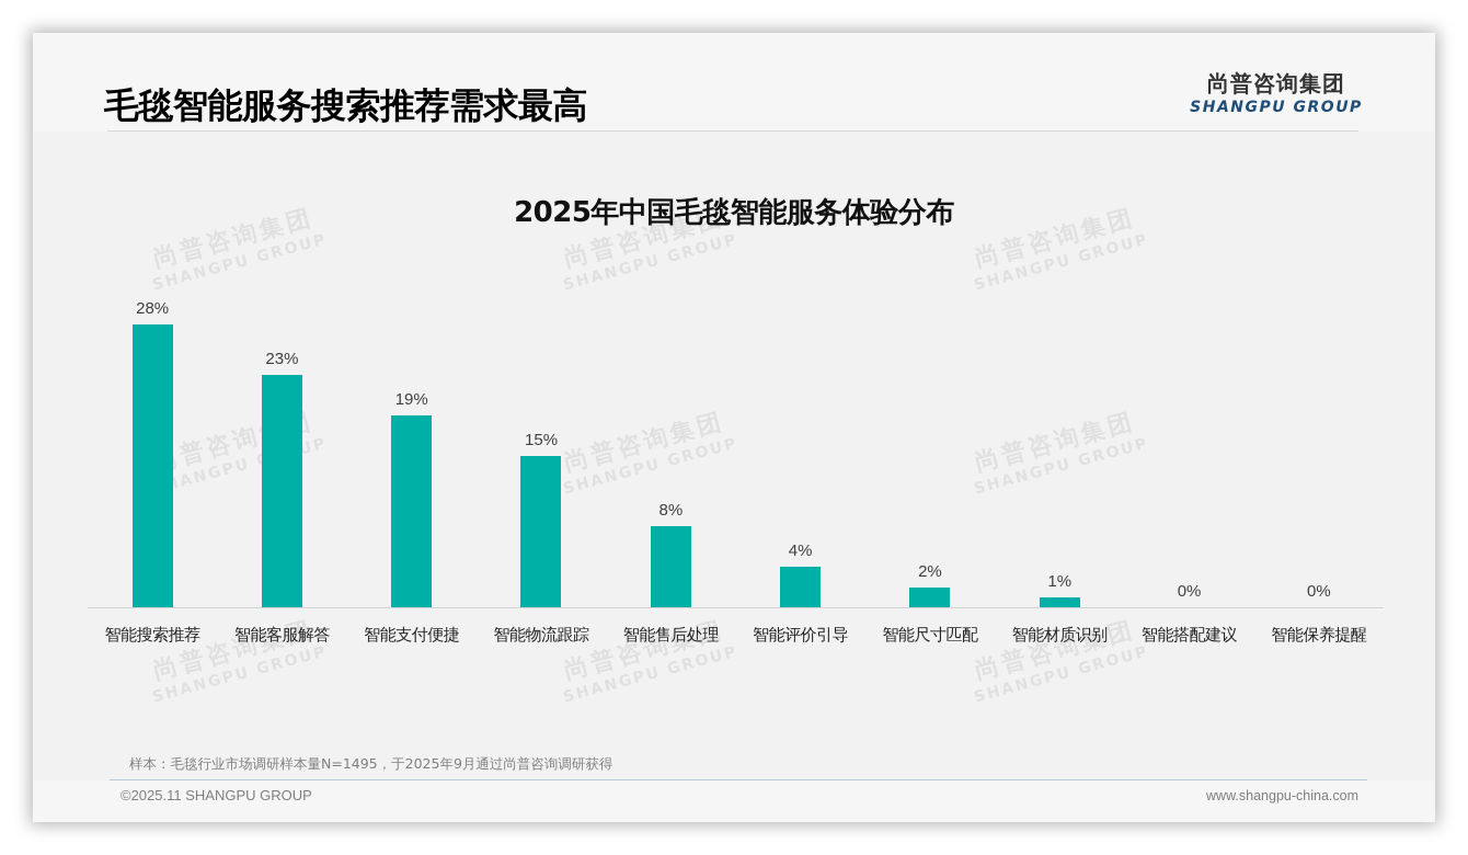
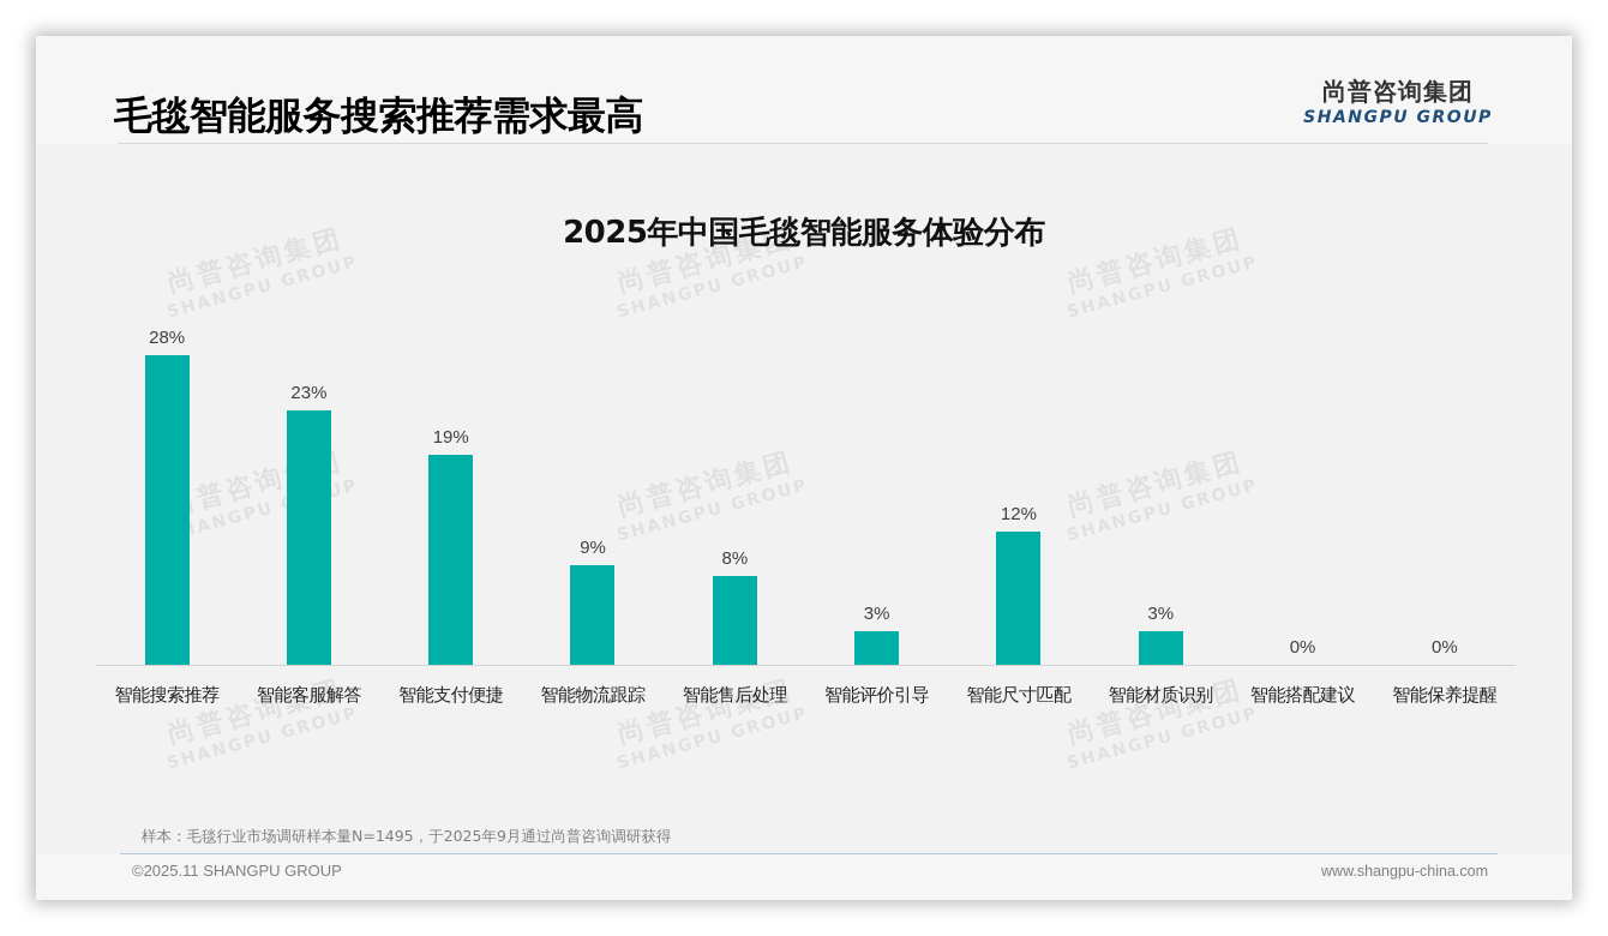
智能物流跟踪: 15% -> 9%
智能评价引导: 4% -> 3%
智能尺寸匹配: 2% -> 12%
智能材质识别: 1% -> 3%
